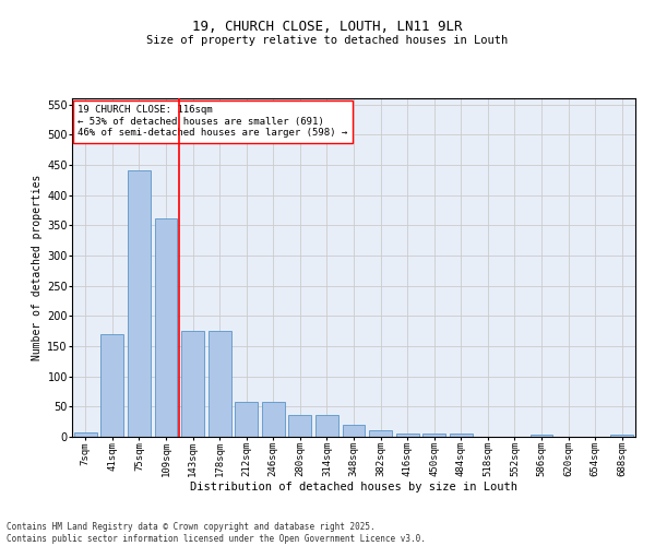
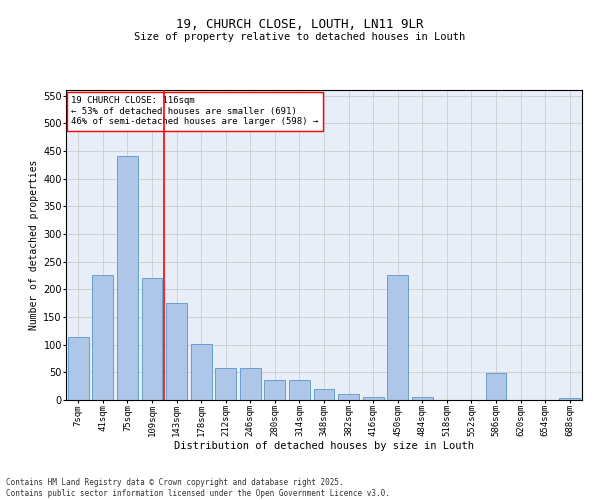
7sqm: 8 -> 114
41sqm: 170 -> 226
109sqm: 362 -> 220
178sqm: 175 -> 102
450sqm: 5 -> 226
586sqm: 3 -> 48
